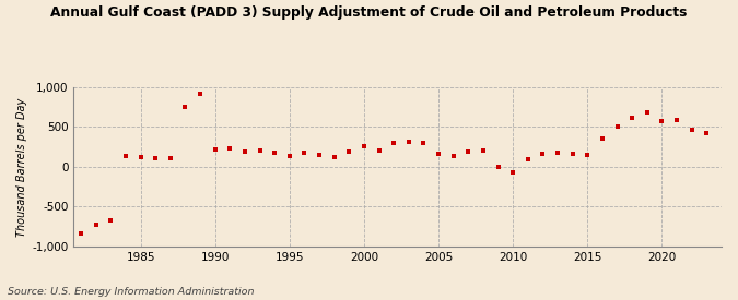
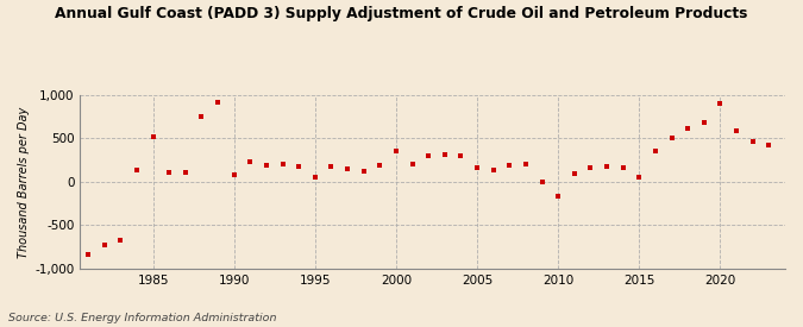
1985: 120 -> 520
1990: 220 -> 80
1995: 140 -> 60
2000: 260 -> 360
2010: -70 -> -160
2015: 140 -> 60
2020: 580 -> 900
